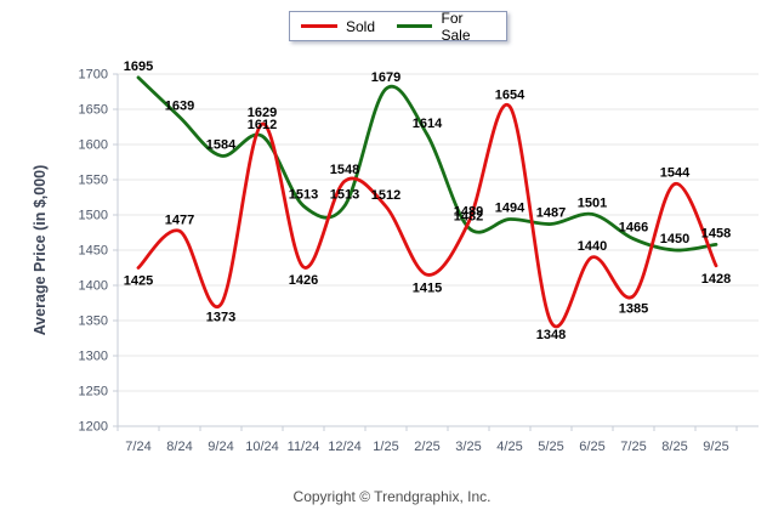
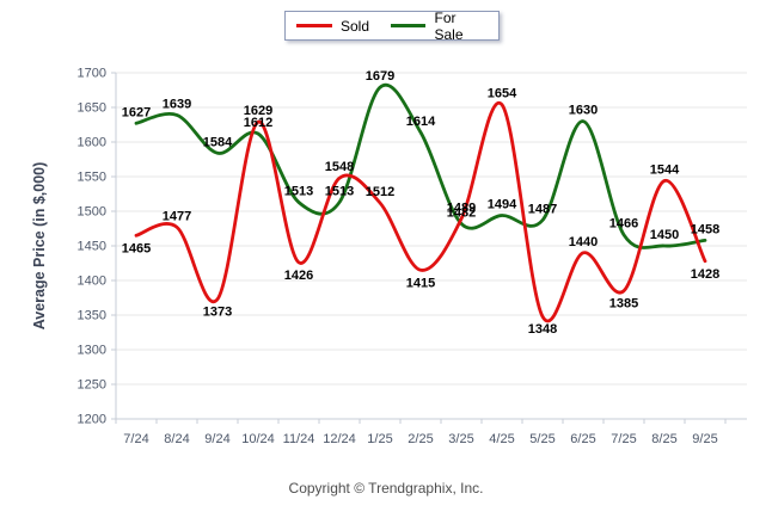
Sold/7/24: 1425 -> 1465
For Sale/7/24: 1695 -> 1627
For Sale/6/25: 1501 -> 1630
